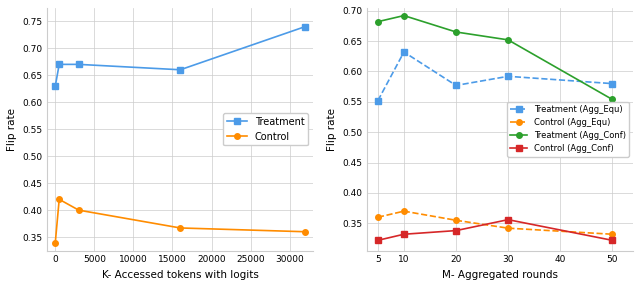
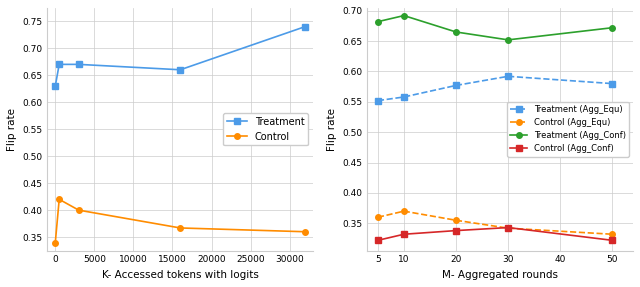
Treatment (Agg_Equ)/10: 0.632 -> 0.558
Control (Agg_Conf)/30: 0.356 -> 0.343
Treatment (Agg_Conf)/50: 0.554 -> 0.672
